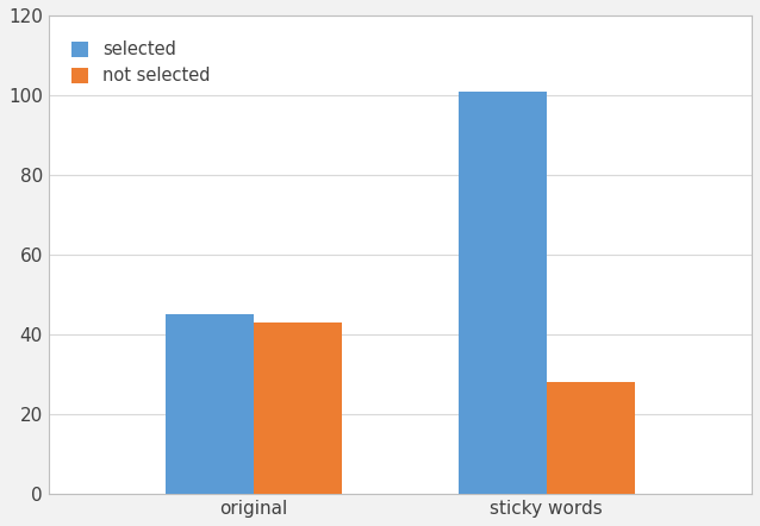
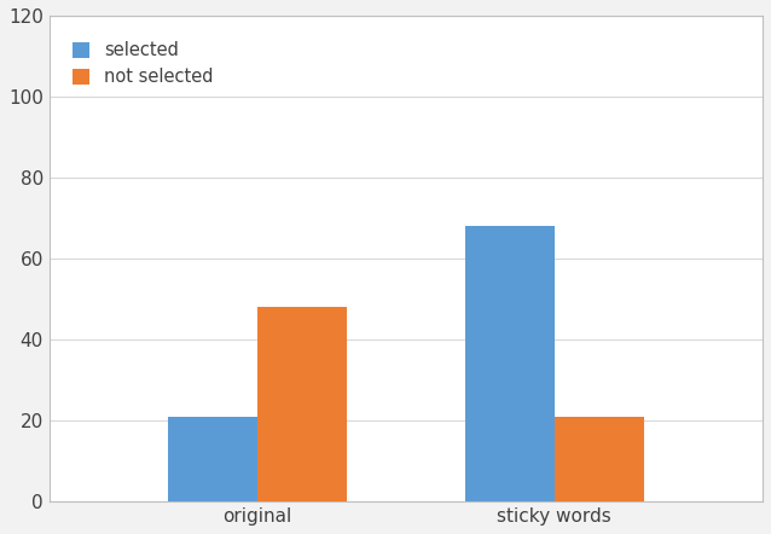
selected/original: 45 -> 21
not selected/original: 43 -> 48
selected/sticky words: 101 -> 68
not selected/sticky words: 28 -> 21
